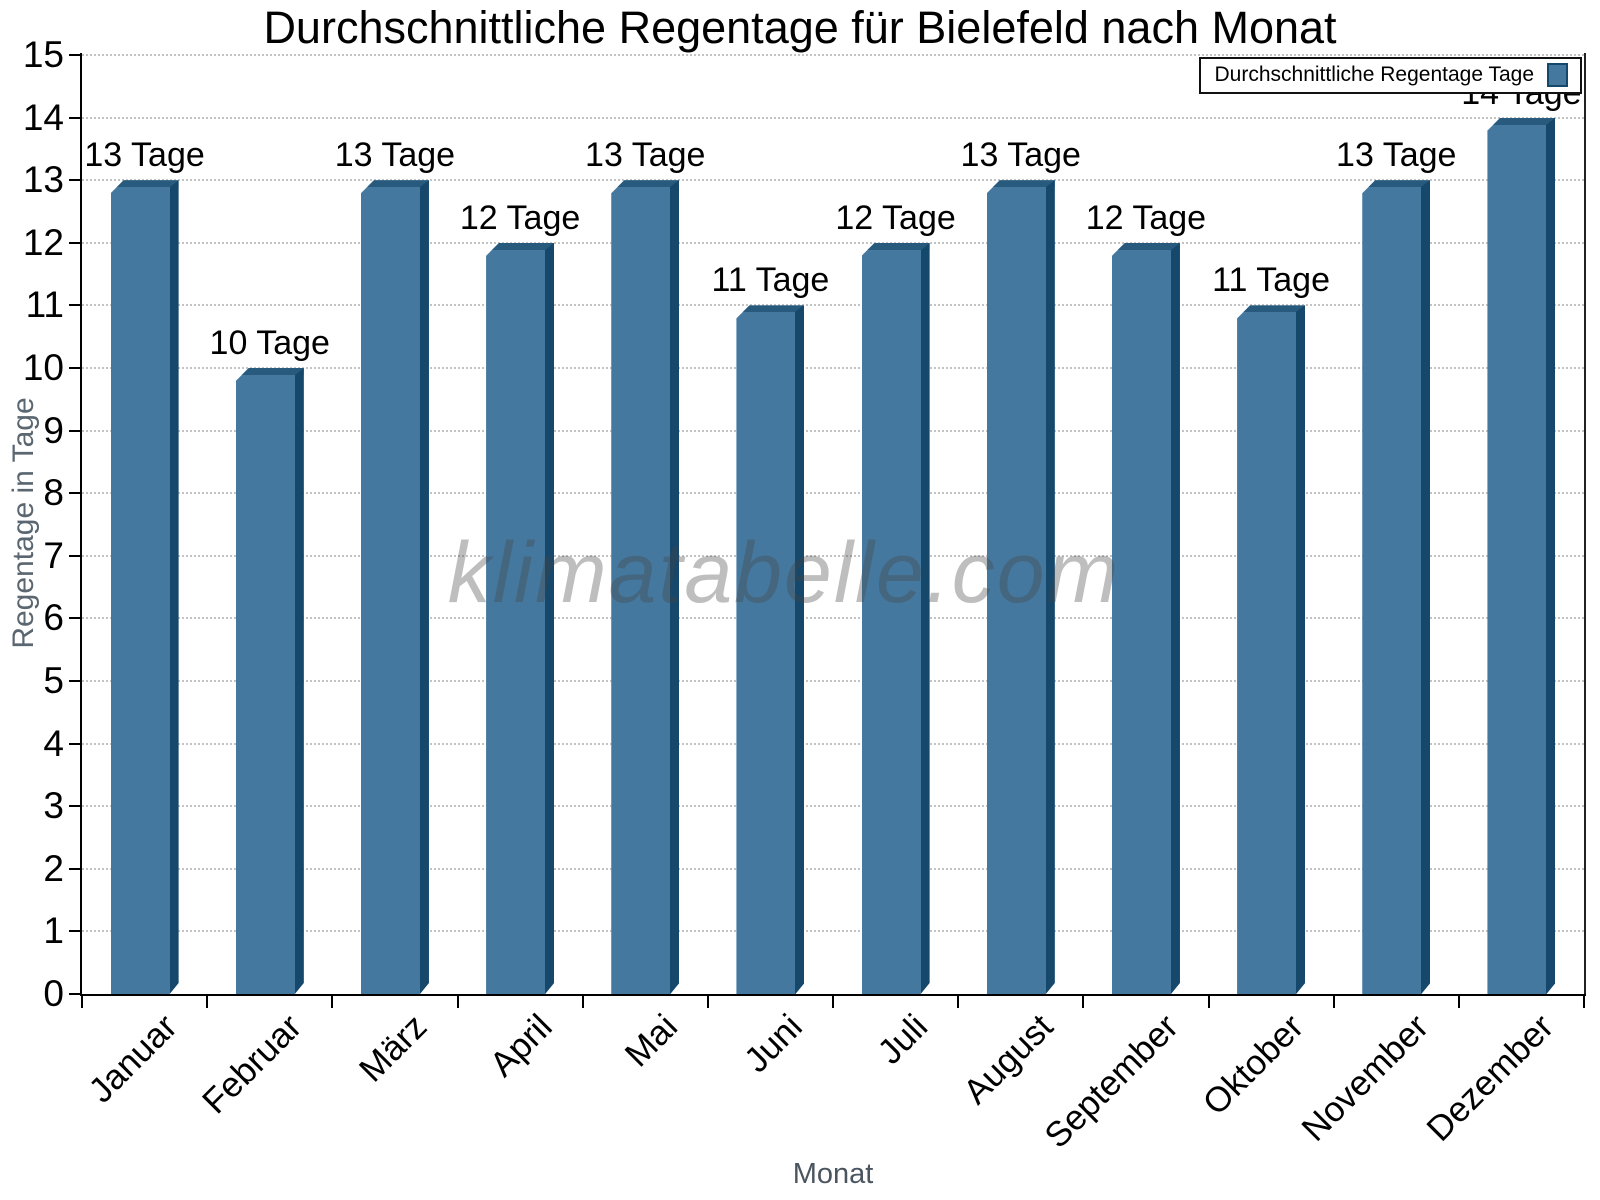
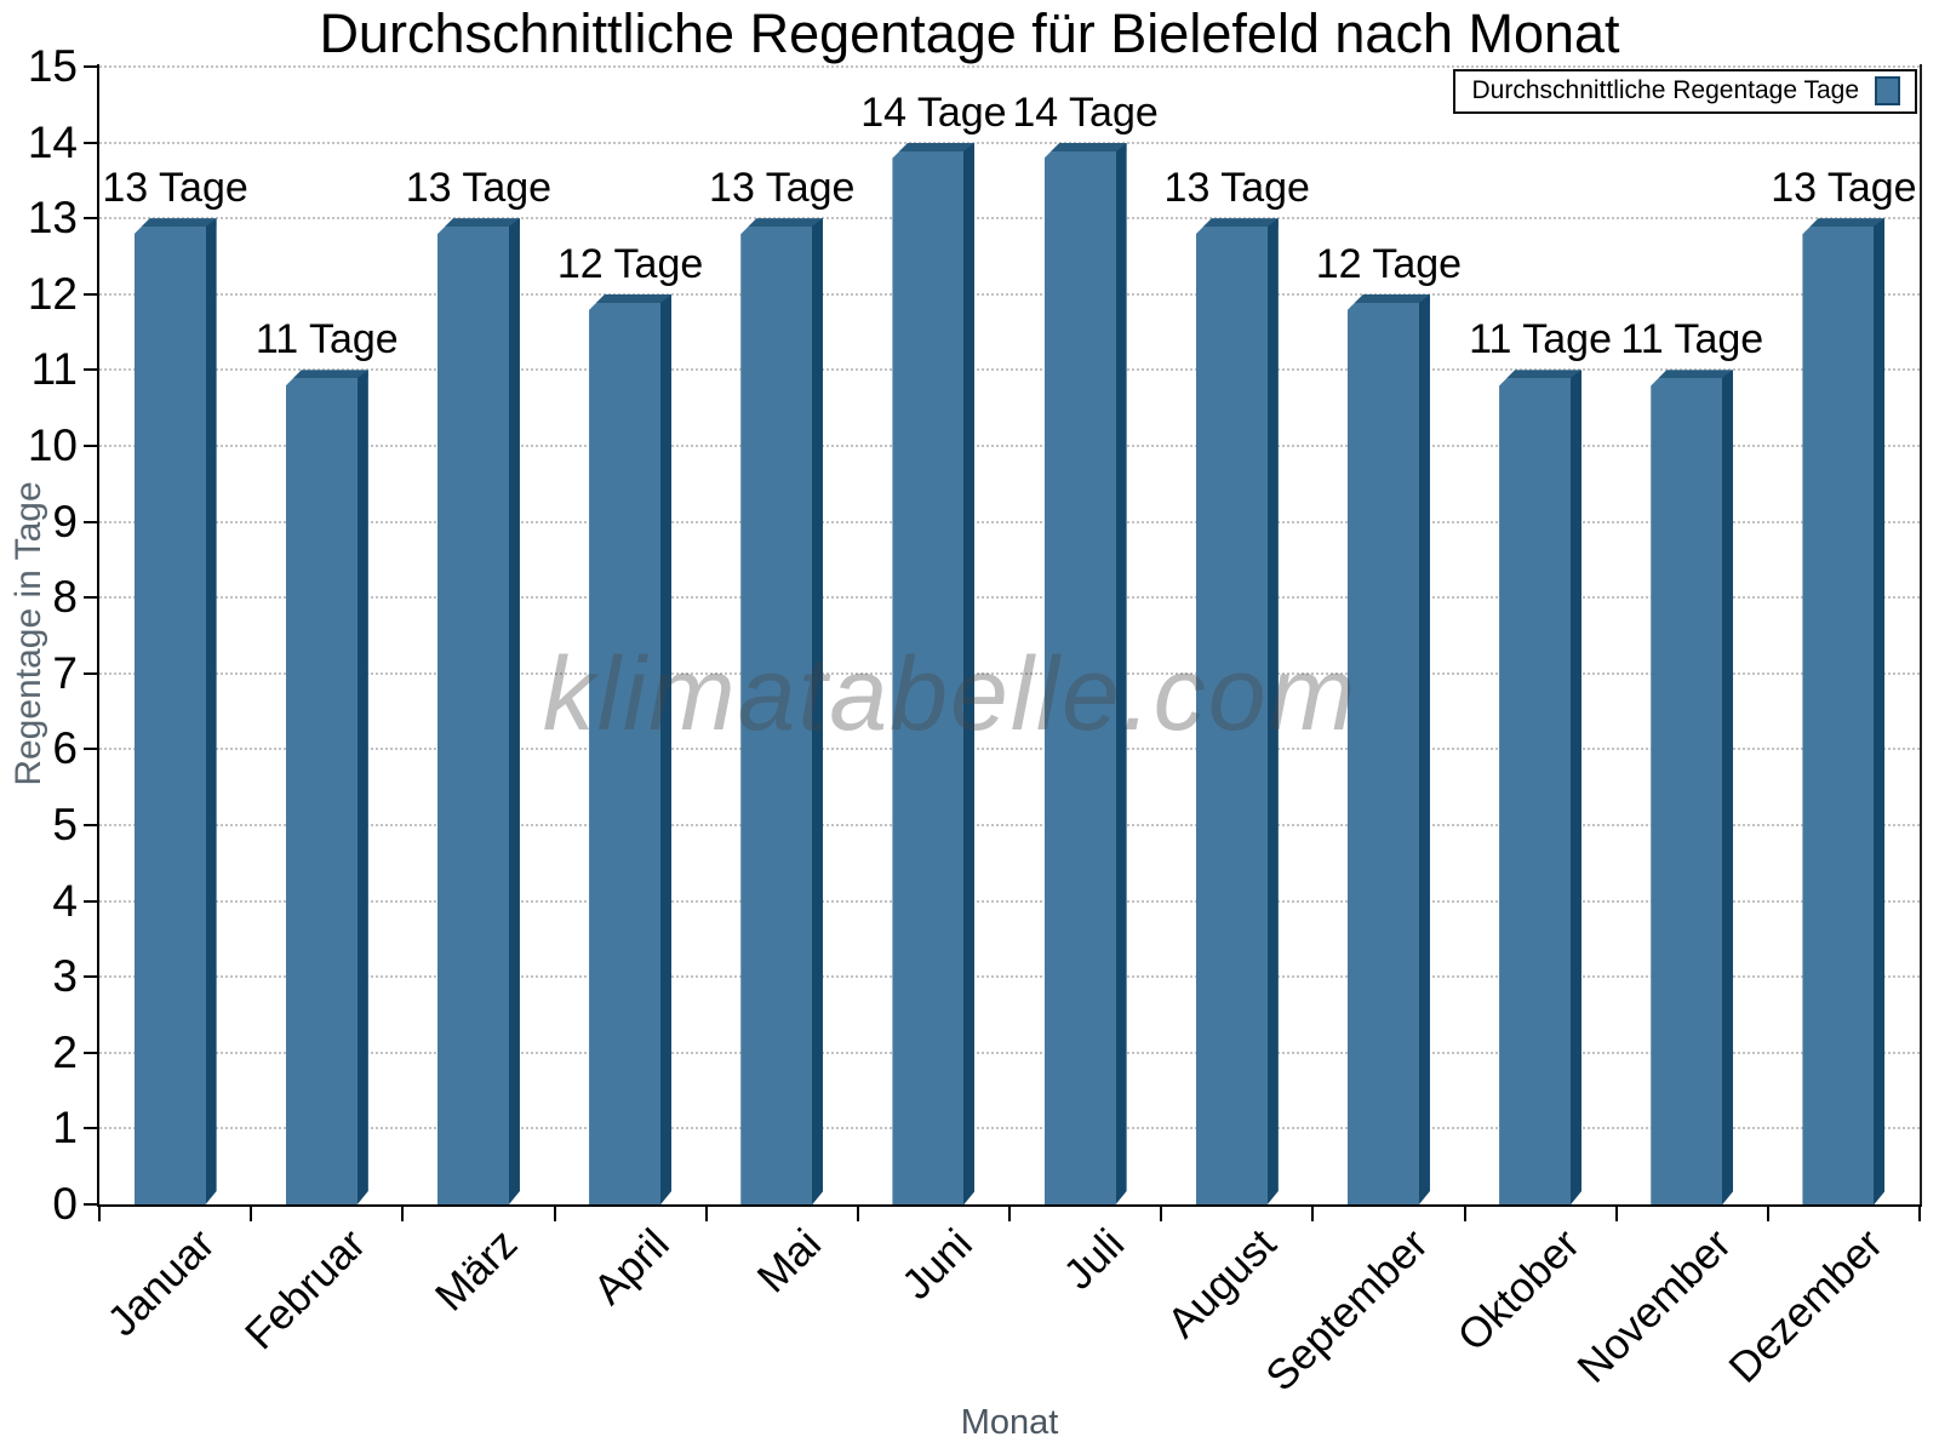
Februar: 10 -> 11
Juni: 11 -> 14
Juli: 12 -> 14
November: 13 -> 11
Dezember: 14 -> 13
